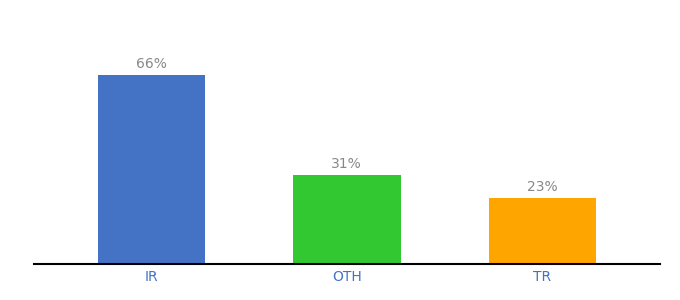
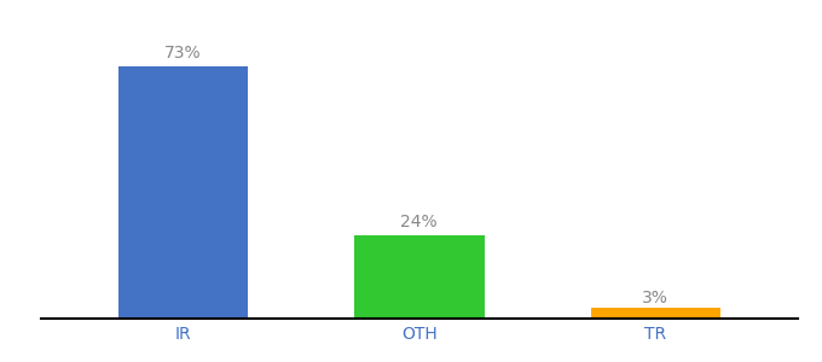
IR: 66% -> 73%
OTH: 31% -> 24%
TR: 23% -> 3%
